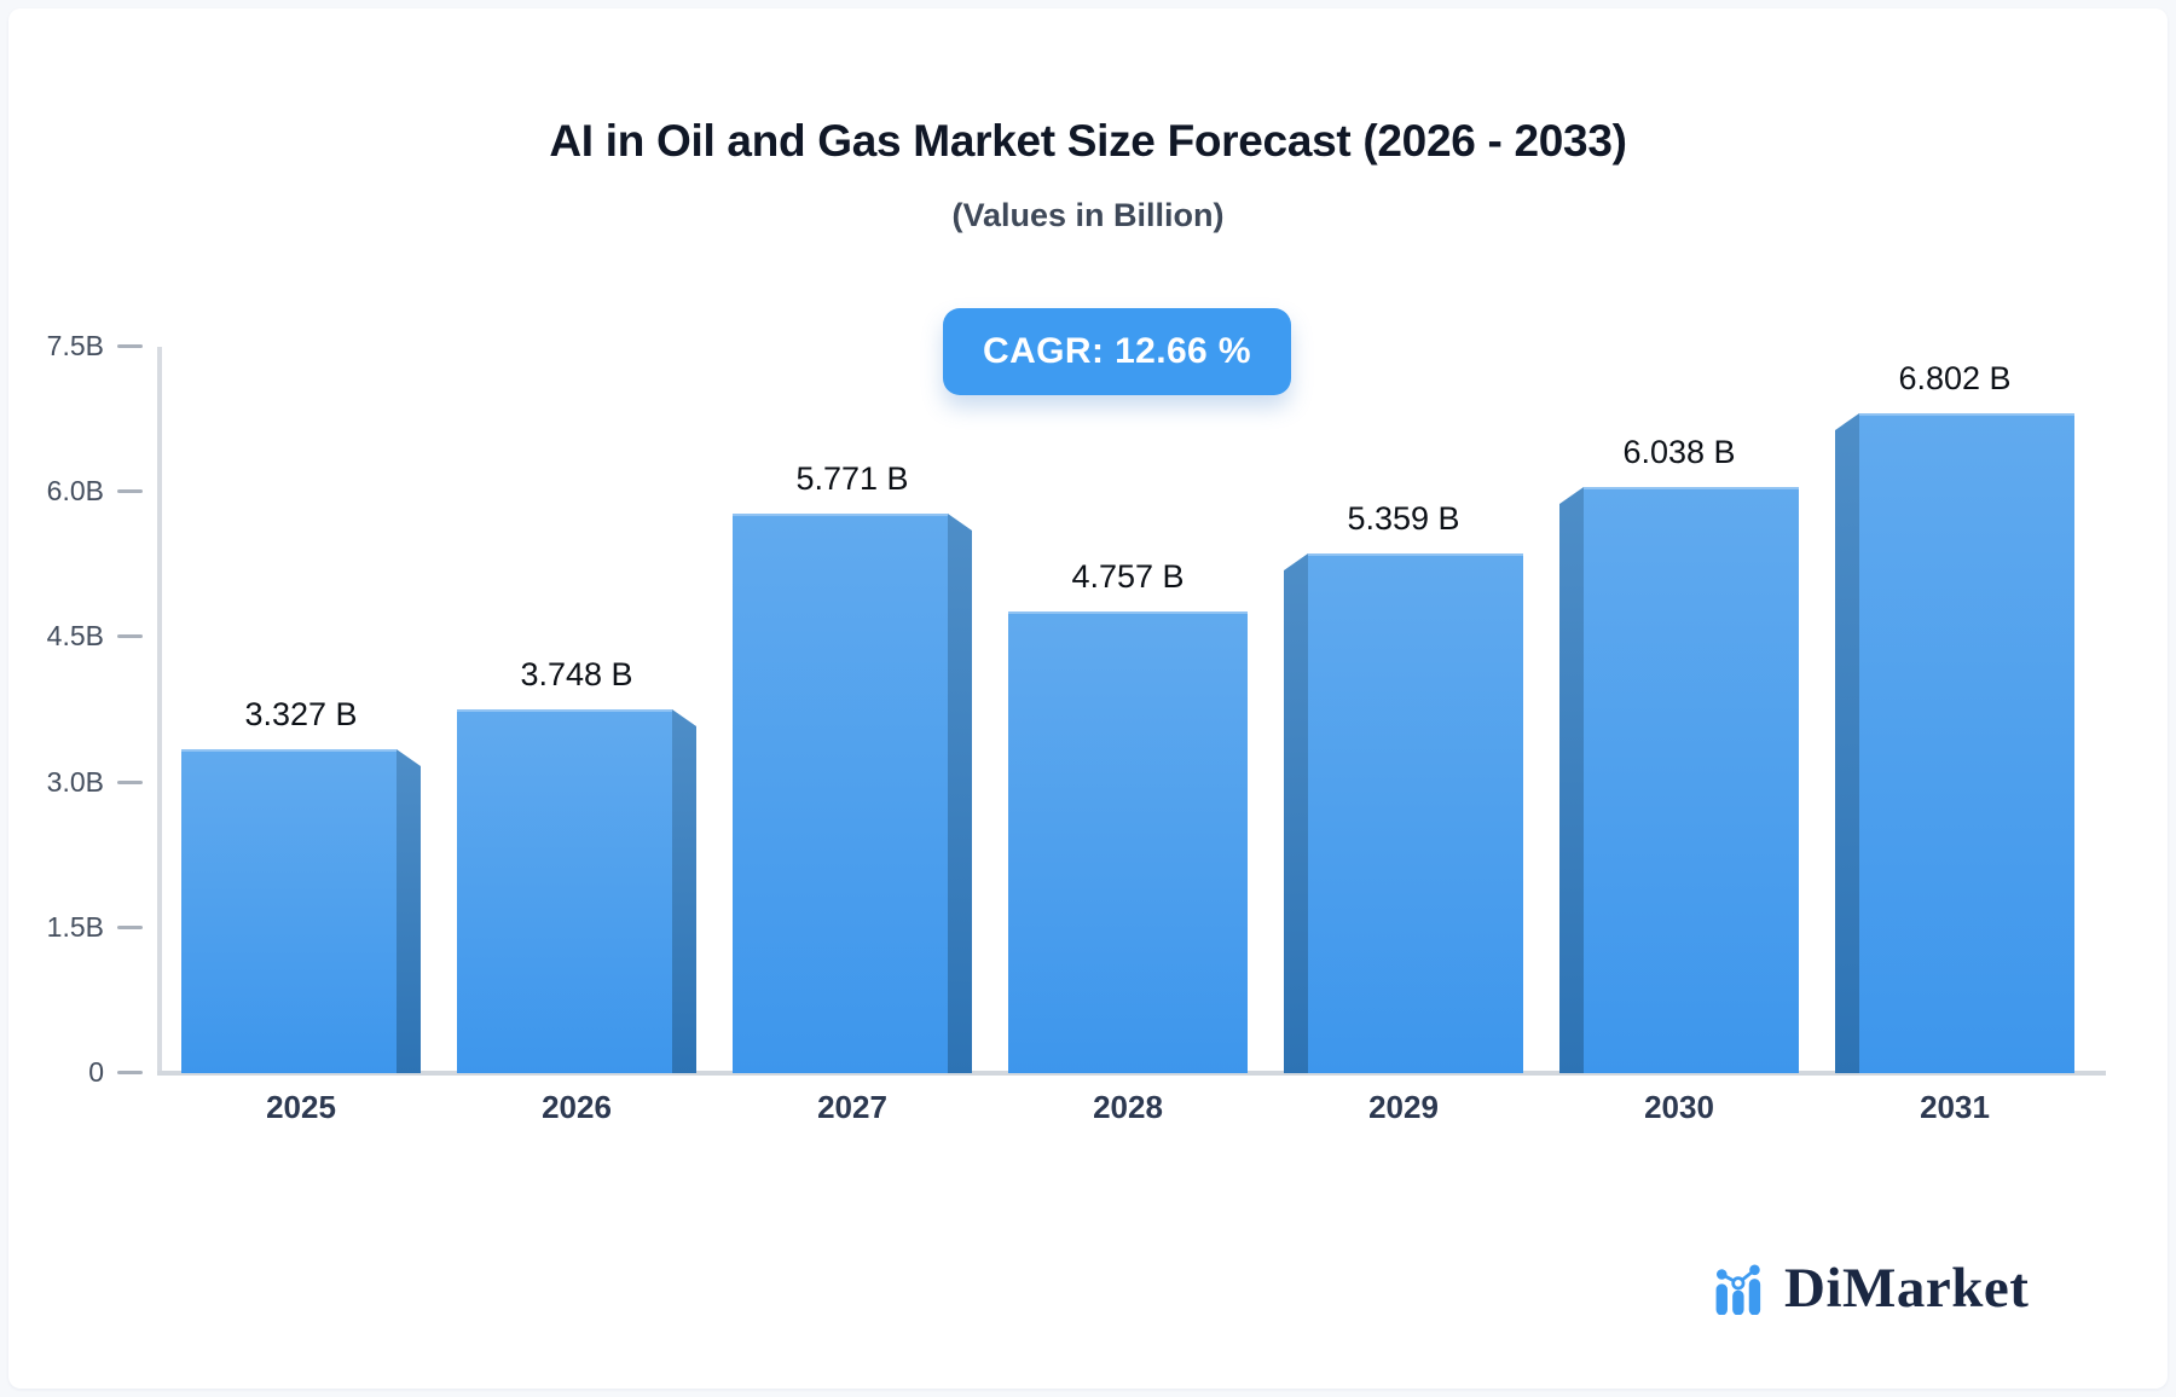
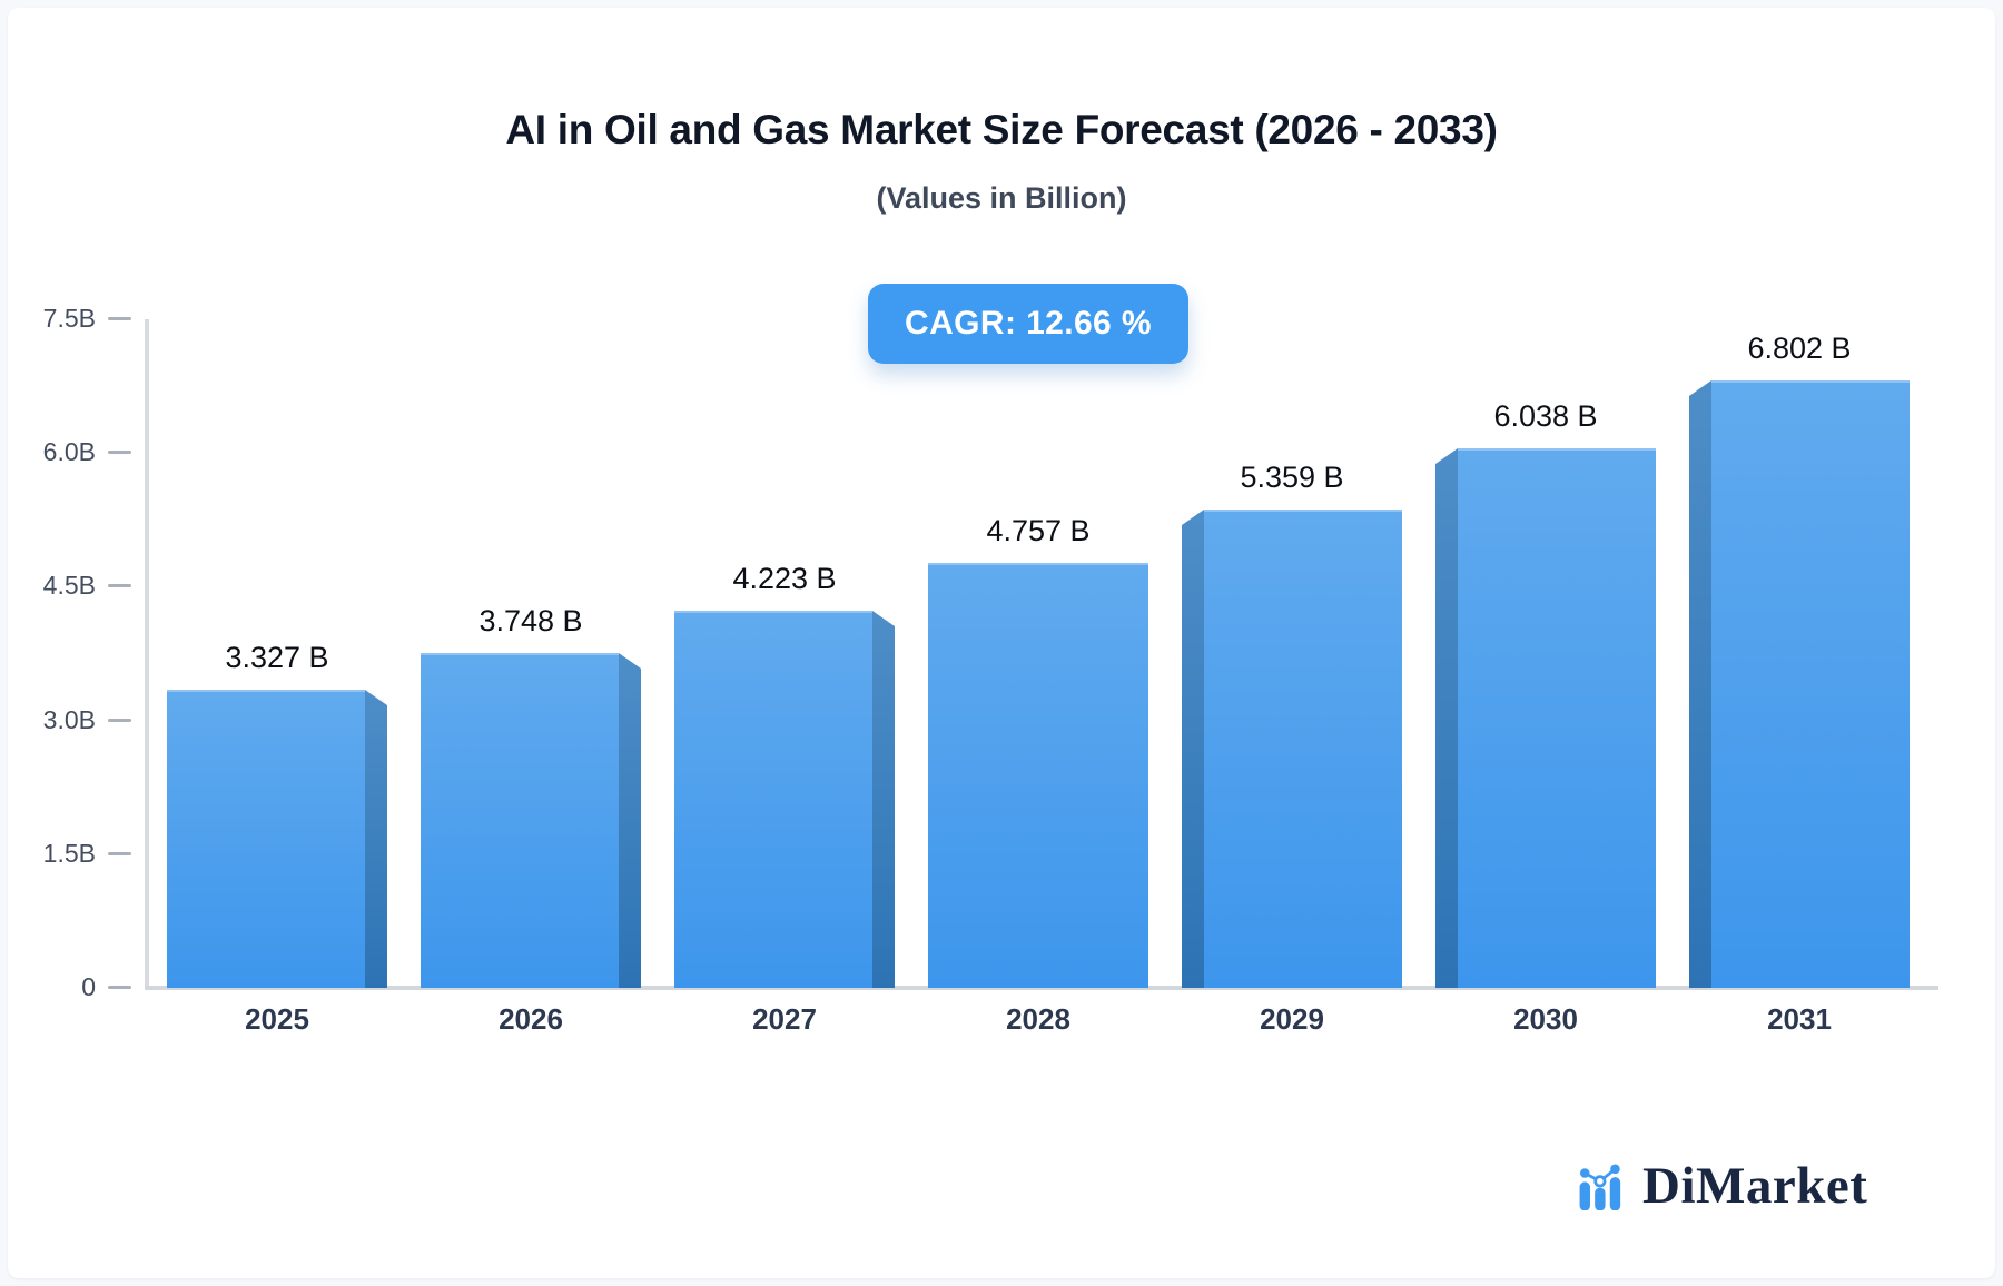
2027: 5.771 -> 4.223
